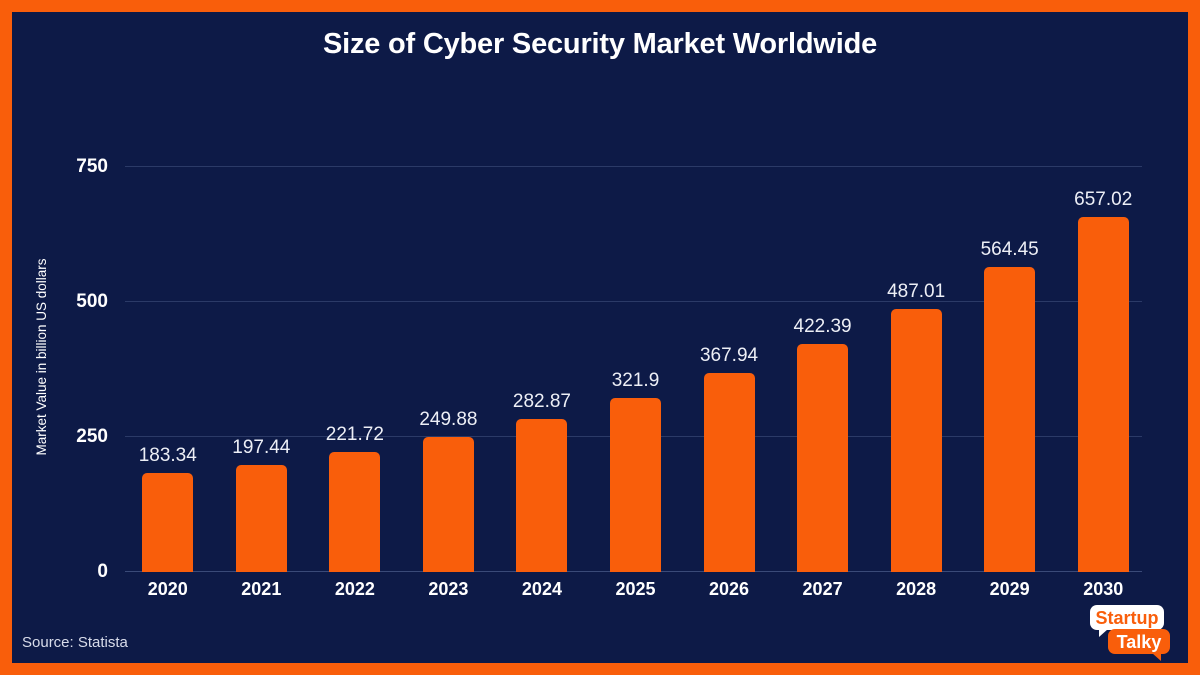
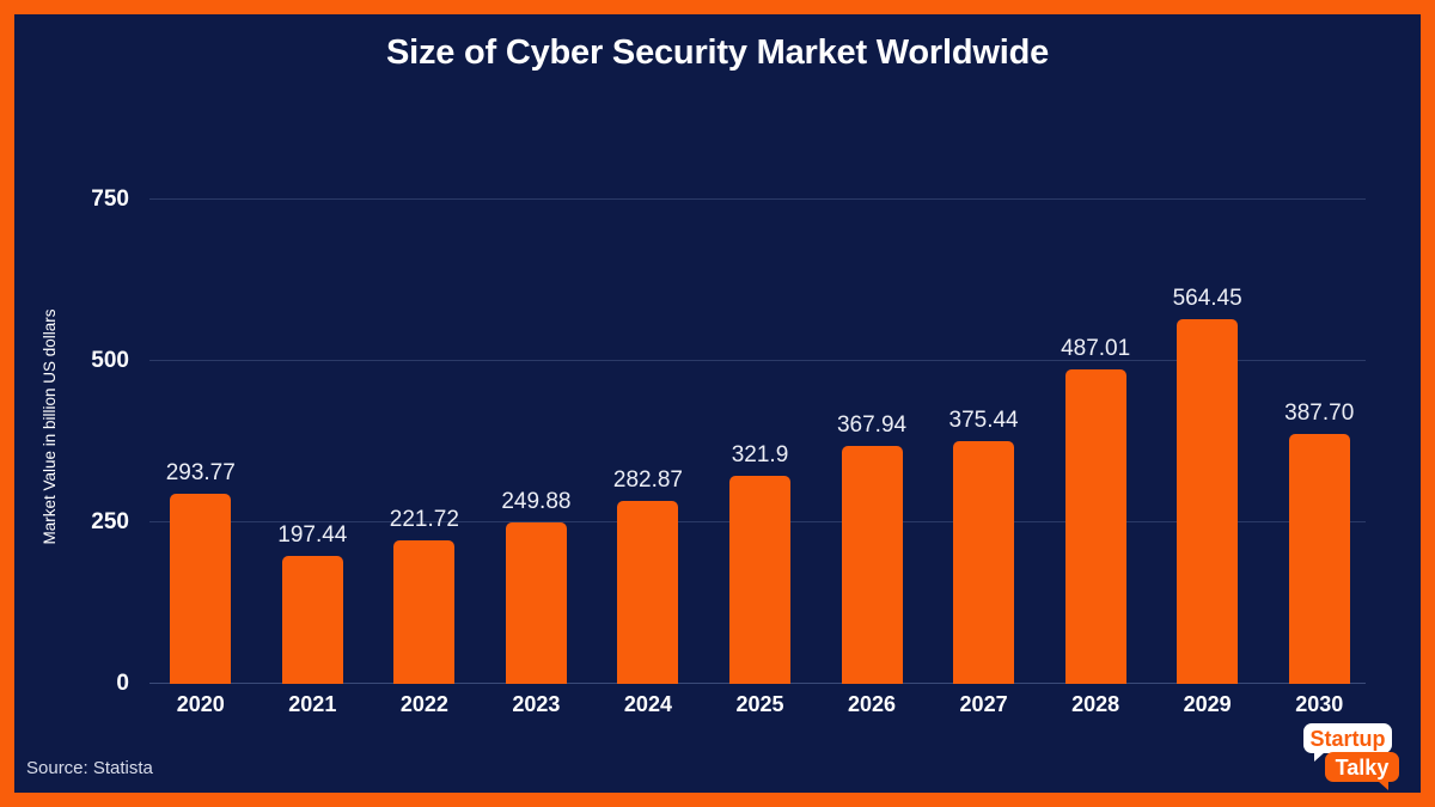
2020: 183.34 -> 293.77
2027: 422.39 -> 375.44
2030: 657.02 -> 387.70
